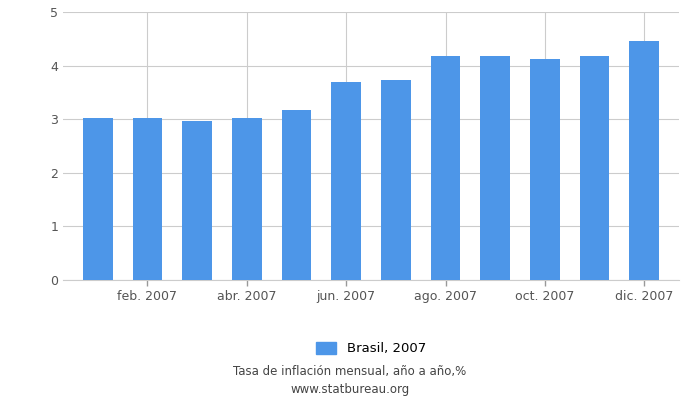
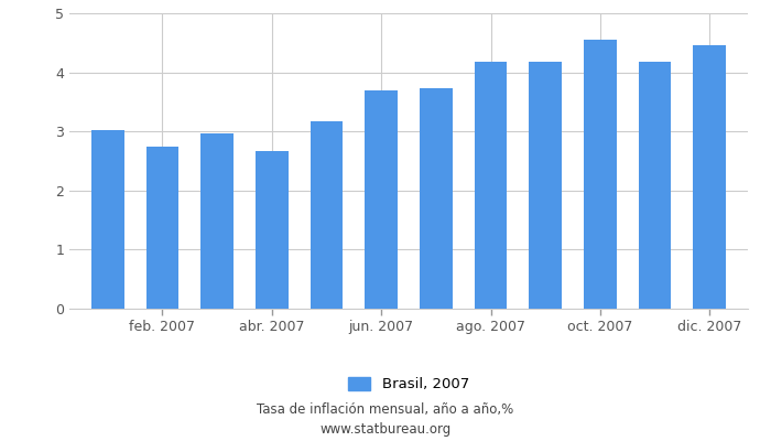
feb. 2007: 3.03 -> 2.74
abr. 2007: 3.02 -> 2.66
oct. 2007: 4.12 -> 4.56
